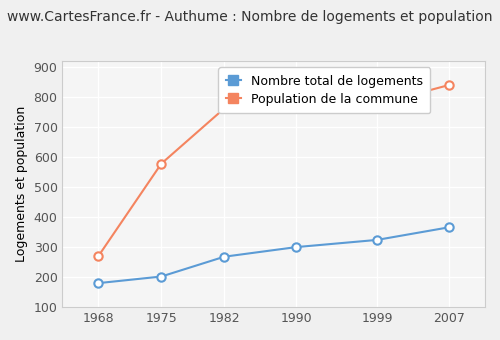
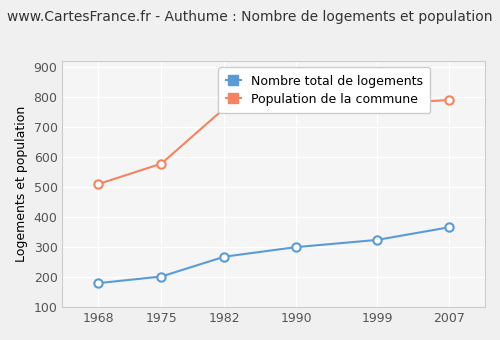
Population de la commune/1968: 270 -> 510
Population de la commune/2007: 840 -> 790
